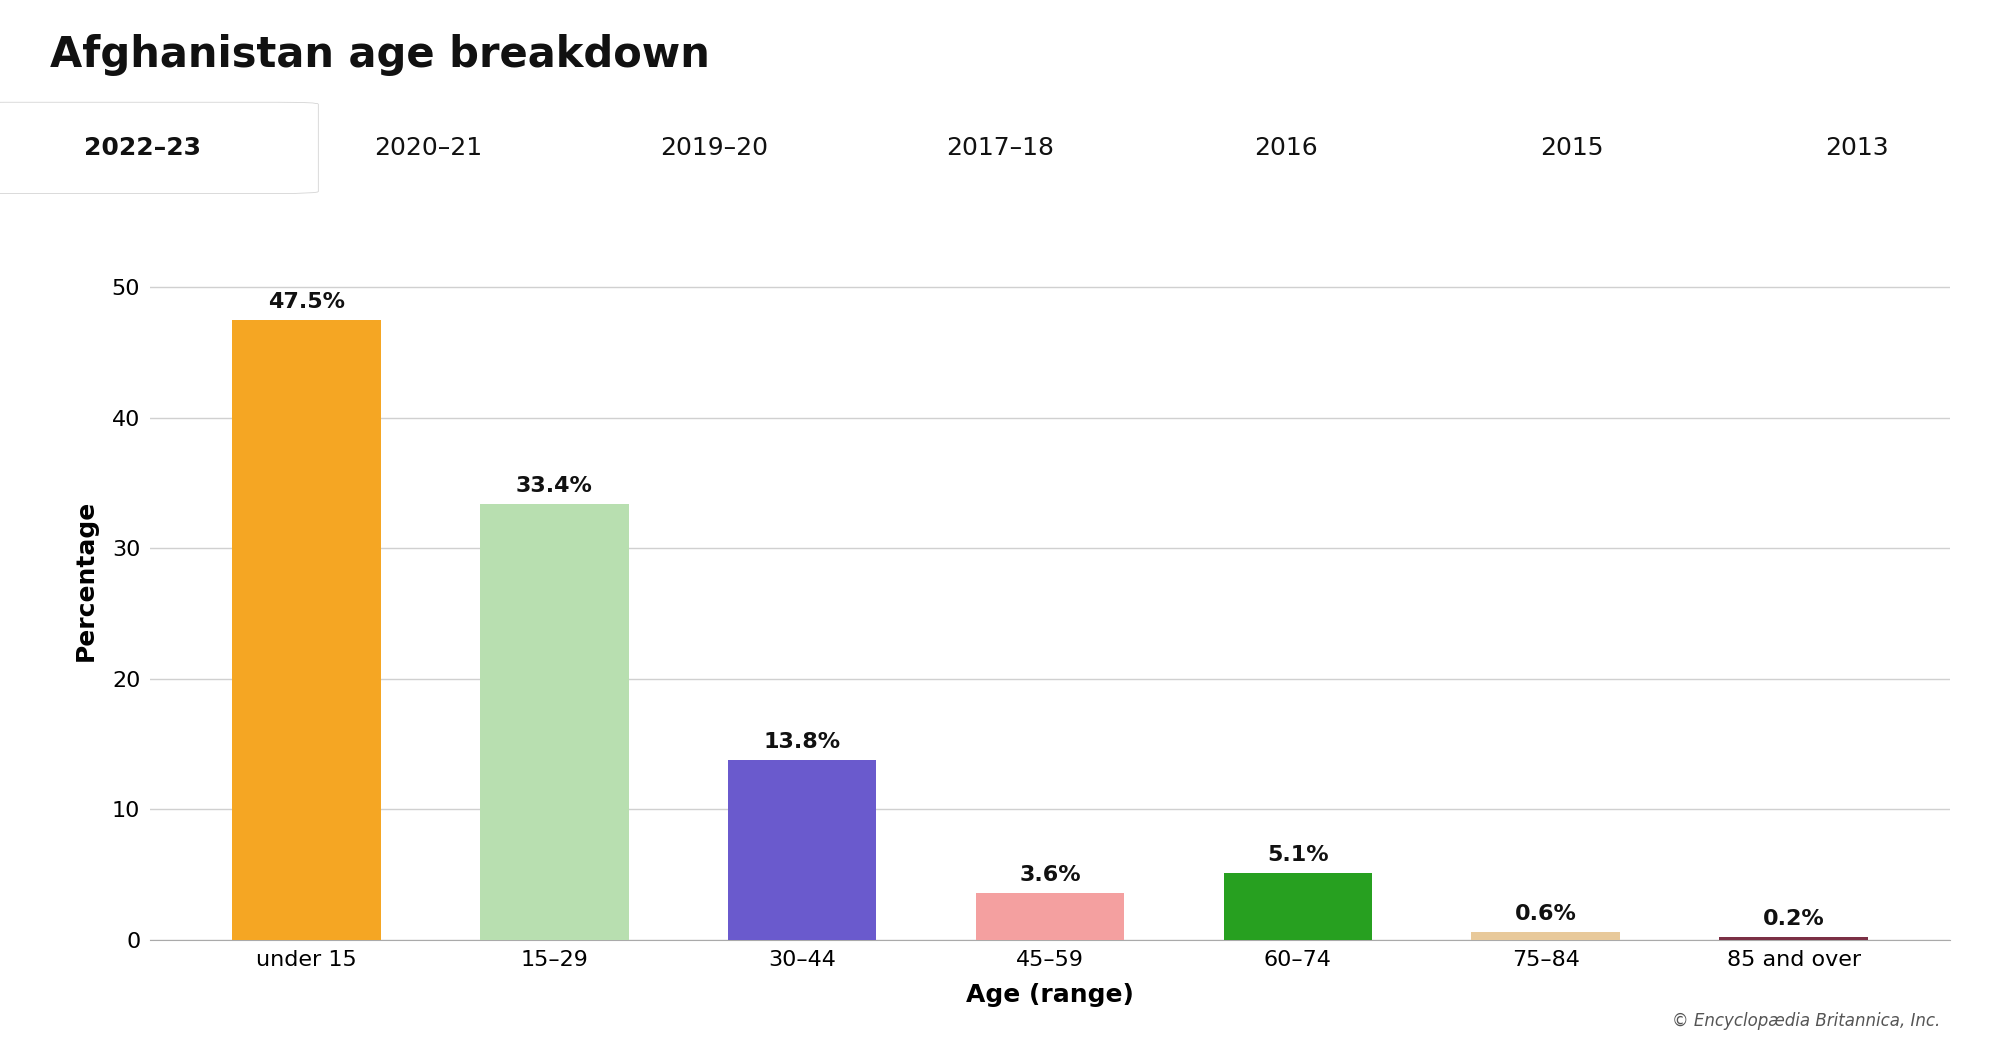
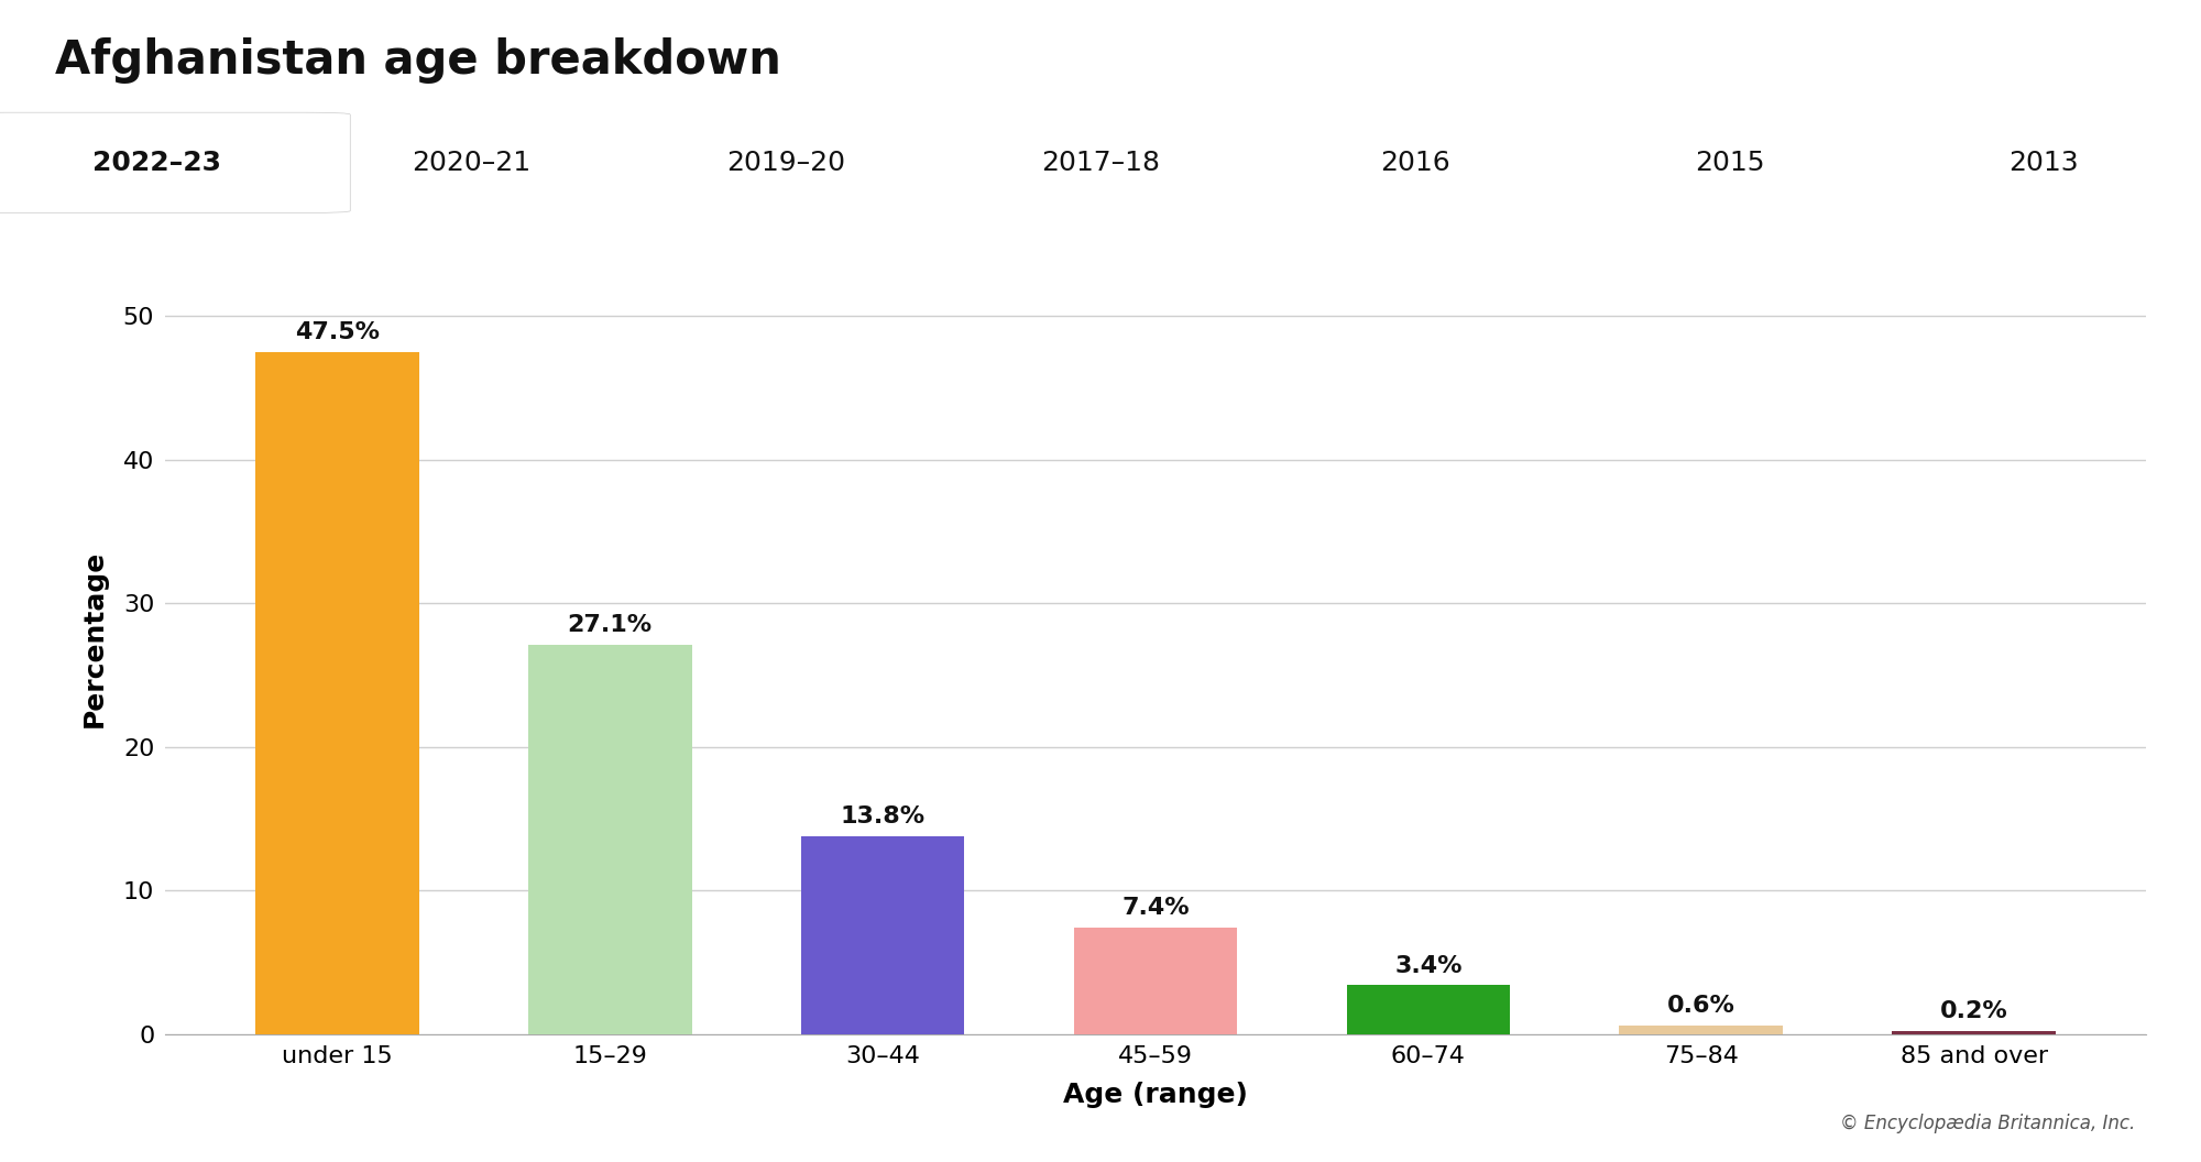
15–29: 33.4% -> 27.1%
45–59: 3.6% -> 7.4%
60–74: 5.1% -> 3.4%
